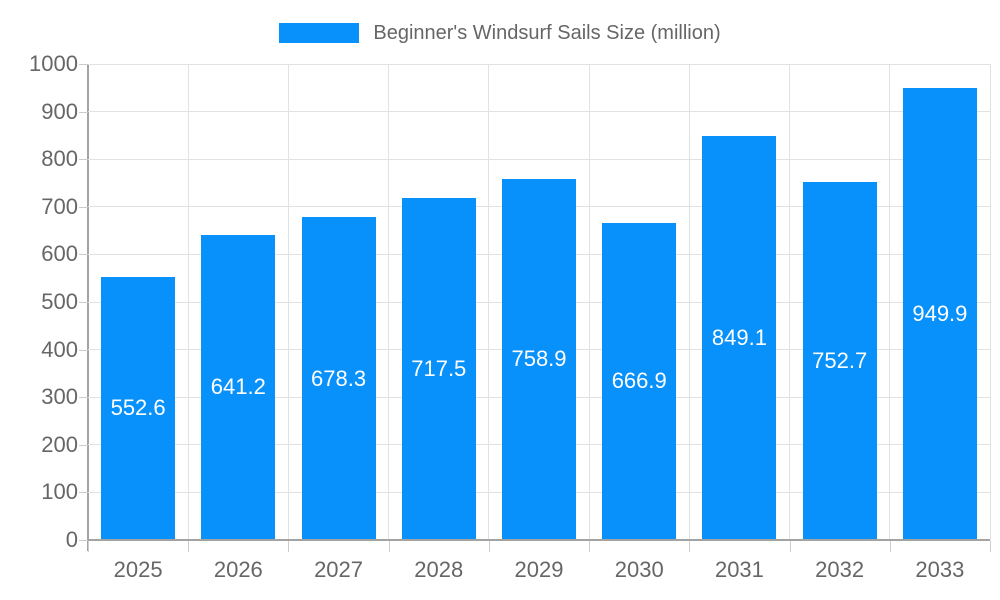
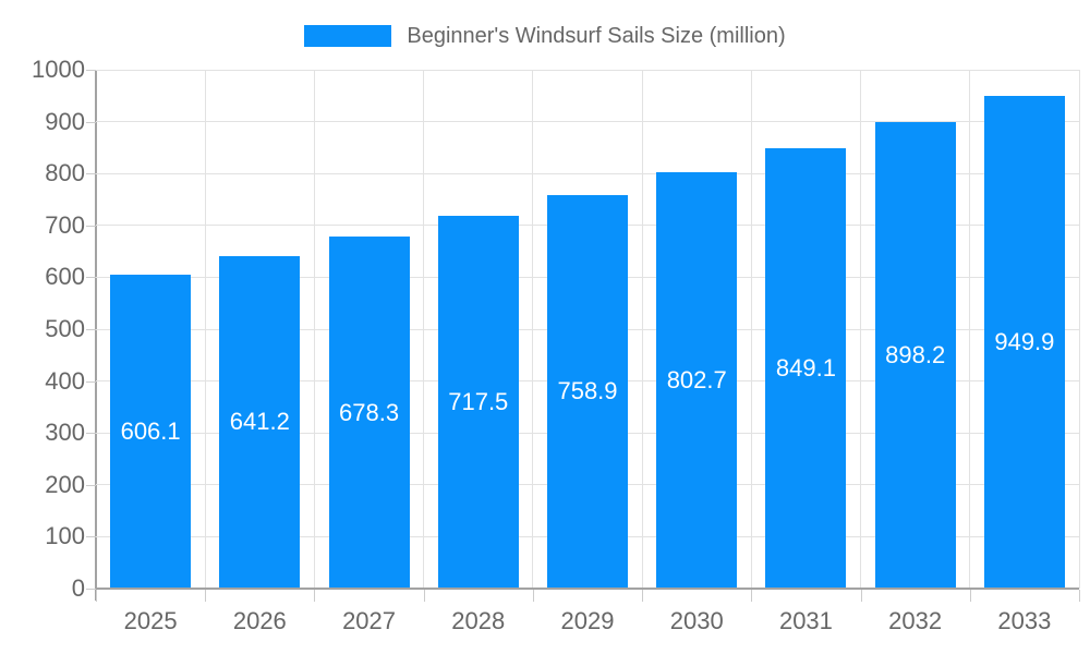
2025: 552.6 -> 606.1
2030: 666.9 -> 802.7
2032: 752.7 -> 898.2
